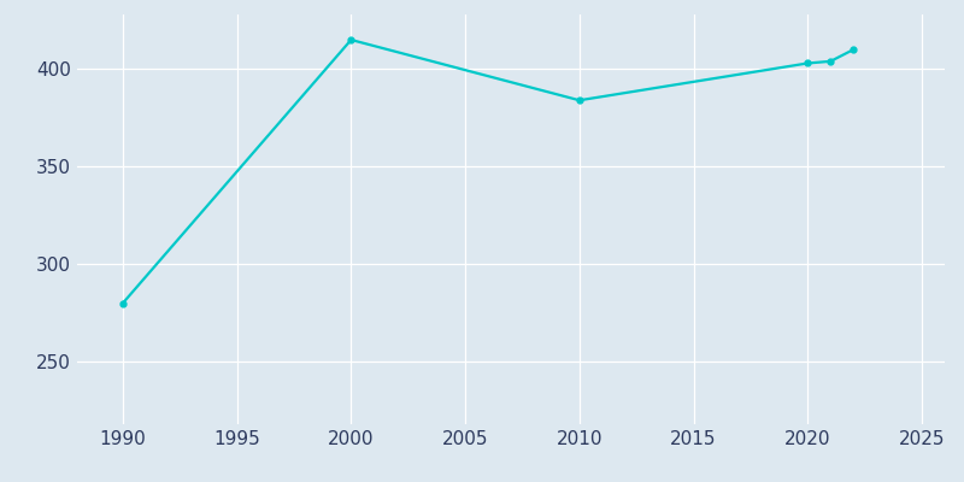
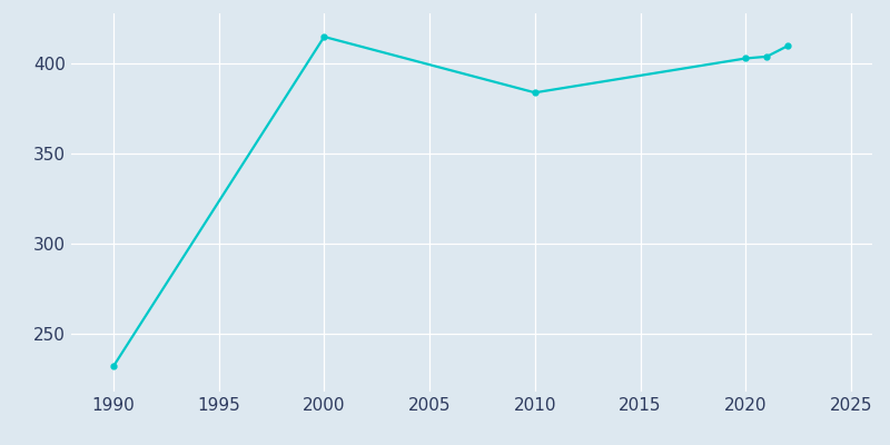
1990: 280 -> 232
